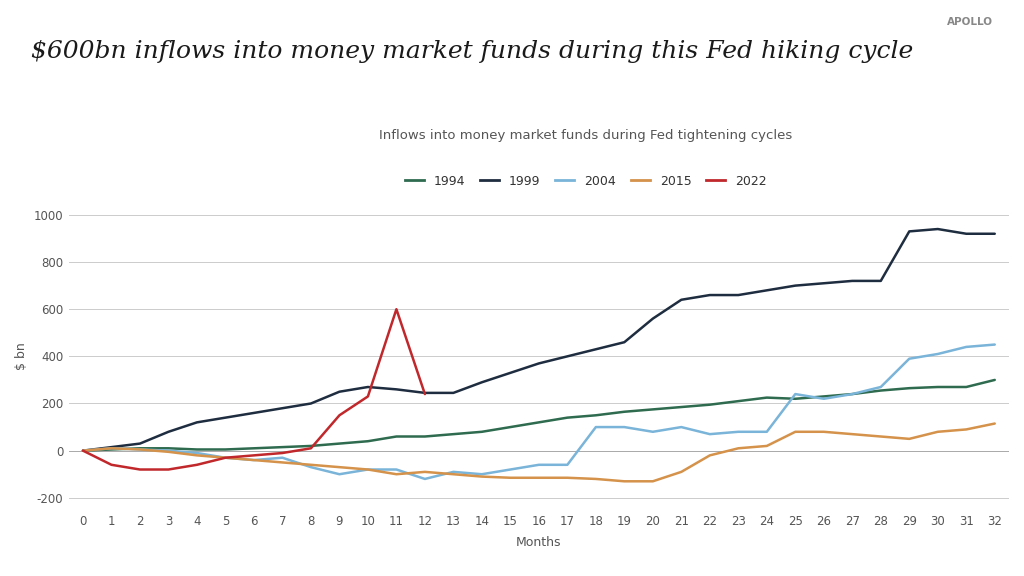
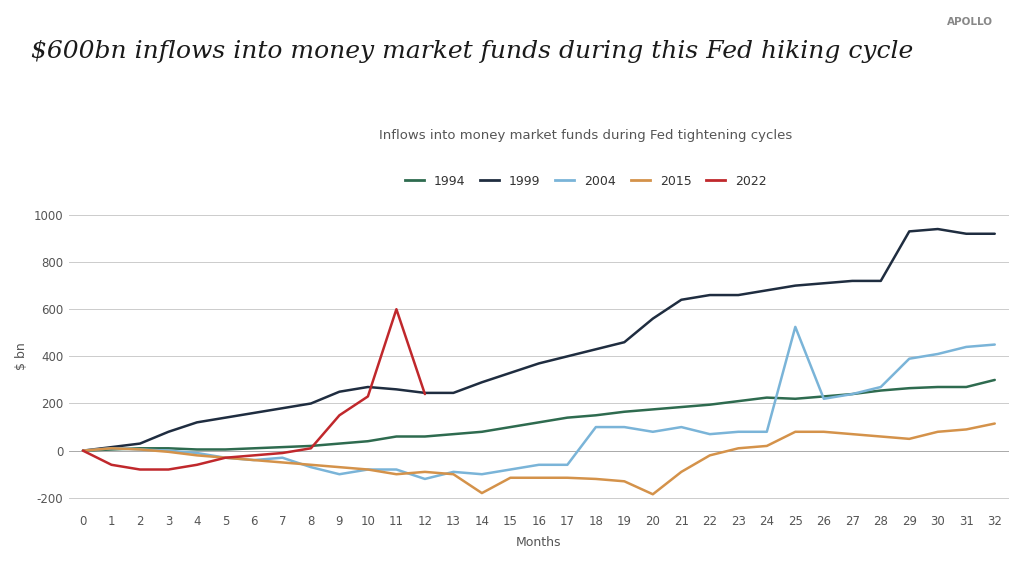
2015/14: -110 -> -180
2015/20: -130 -> -185
2004/25: 240 -> 525
